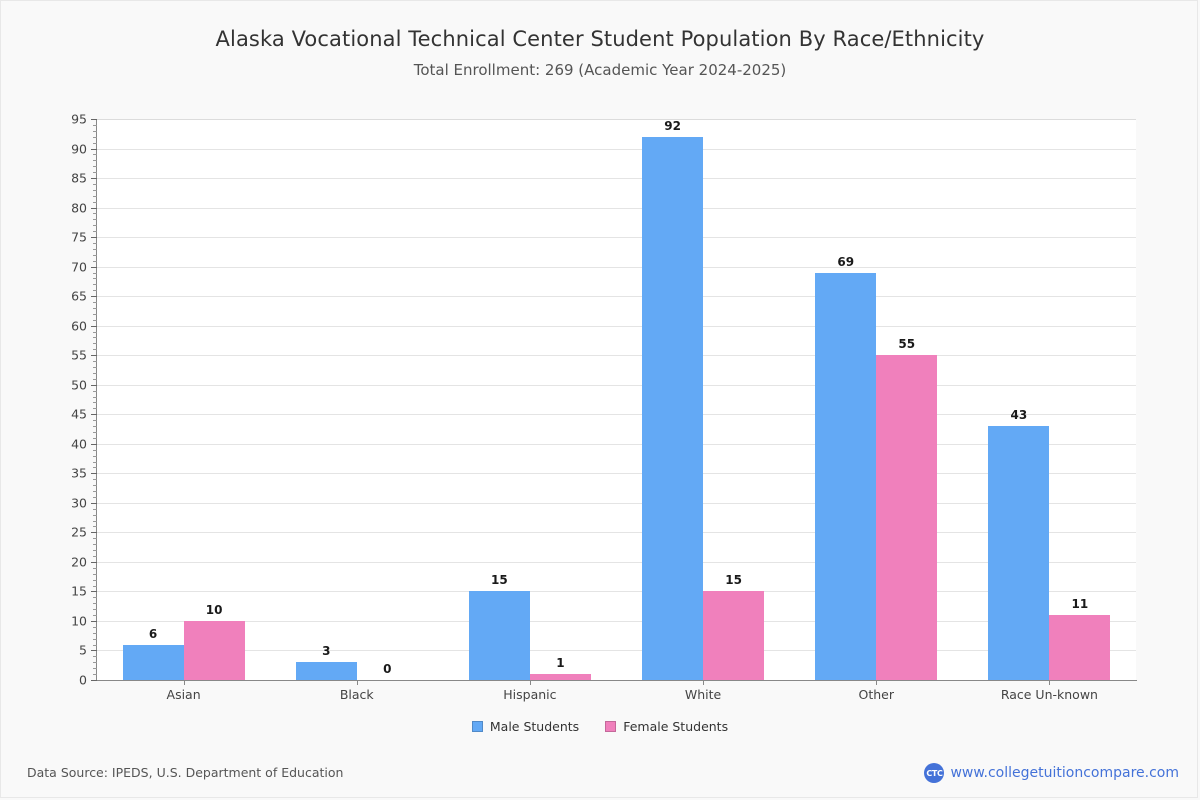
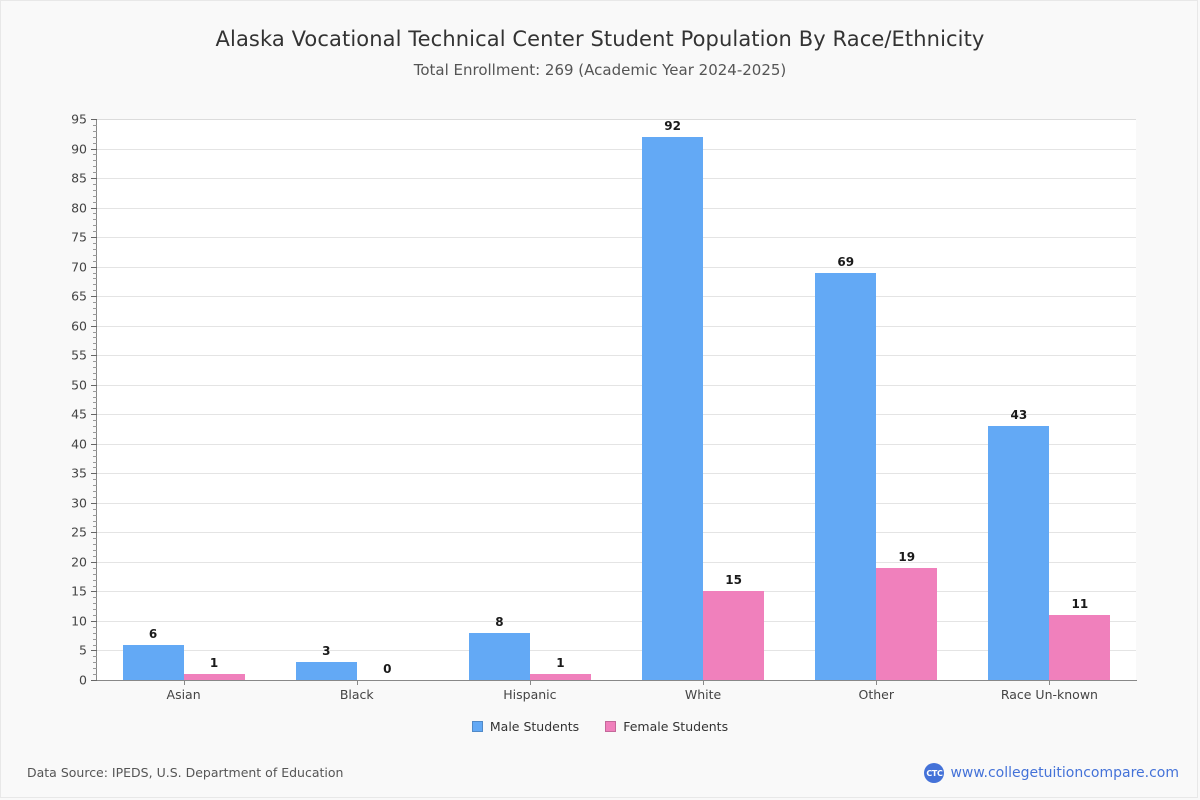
Female Students/Asian: 10 -> 1
Male Students/Hispanic: 15 -> 8
Female Students/Other: 55 -> 19
